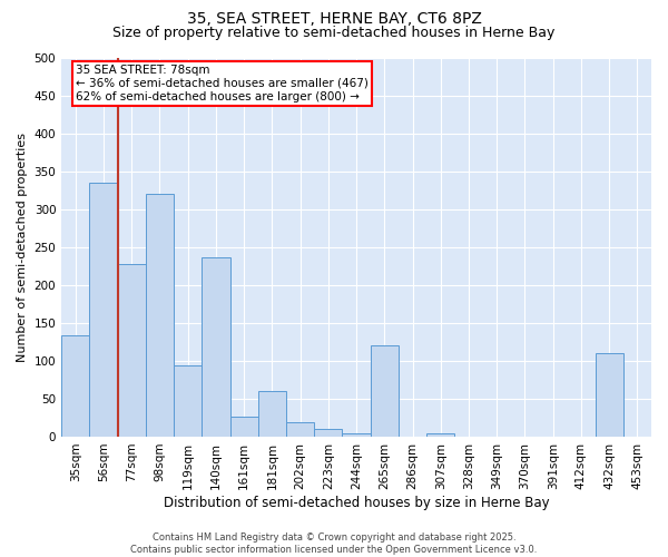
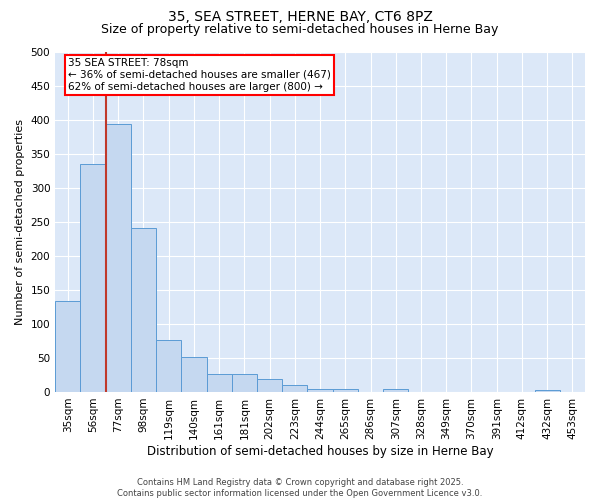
77sqm: 228 -> 393
98sqm: 320 -> 241
119sqm: 94 -> 77
140sqm: 236 -> 52
181sqm: 60 -> 27
265sqm: 120 -> 5
432sqm: 110 -> 3
